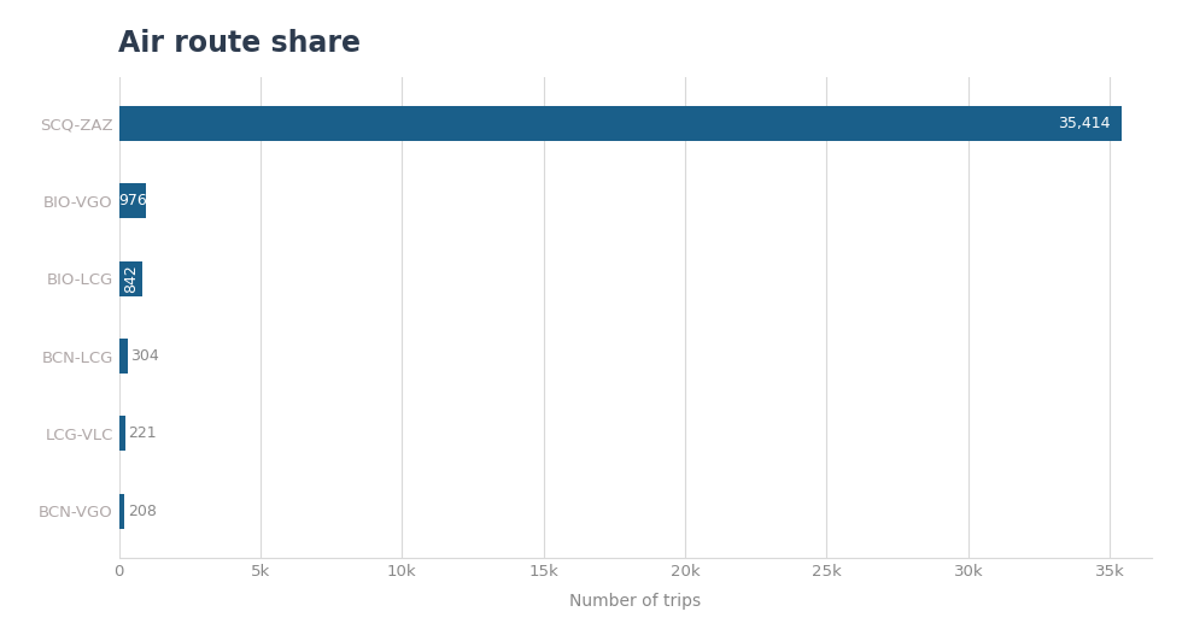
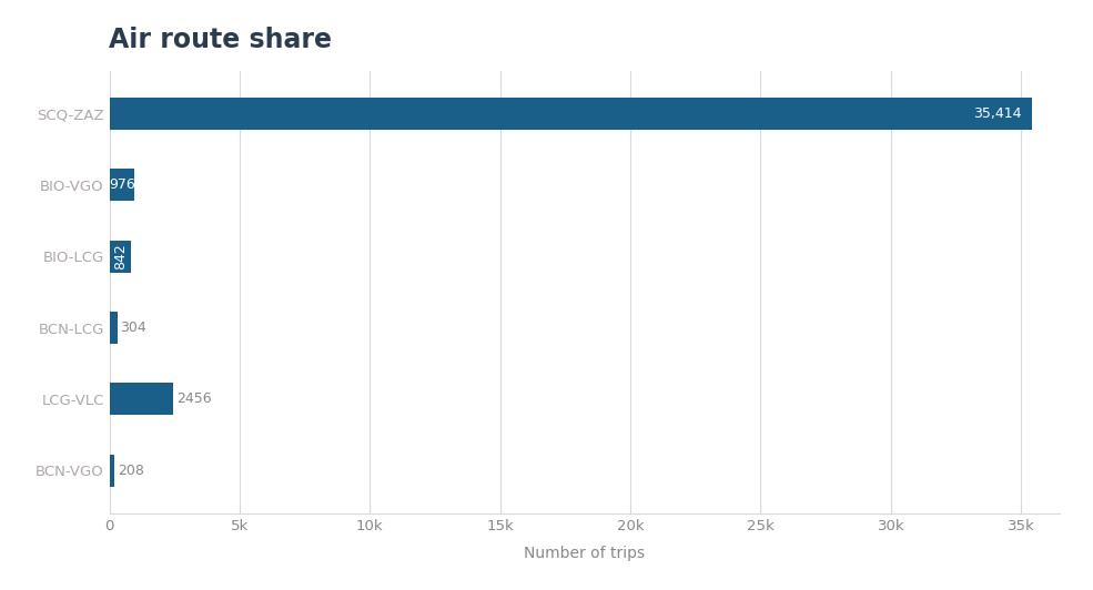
LCG-VLC: 221 -> 2456
